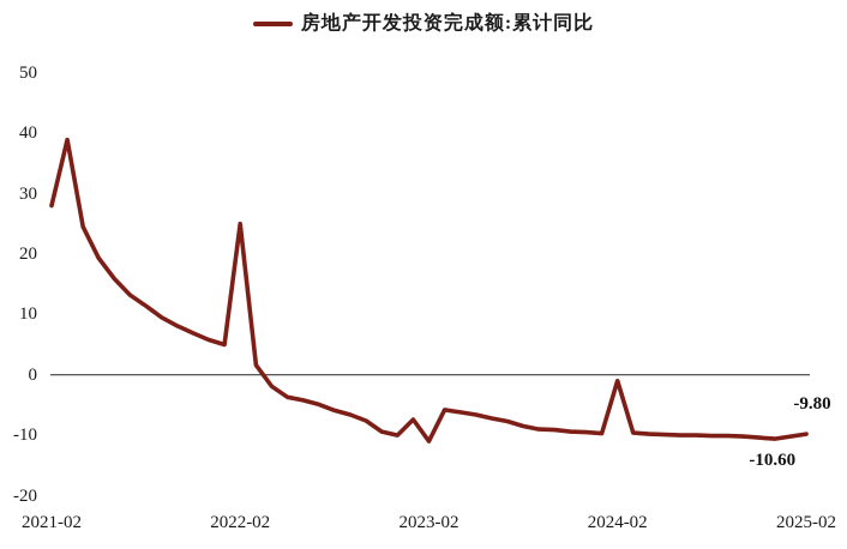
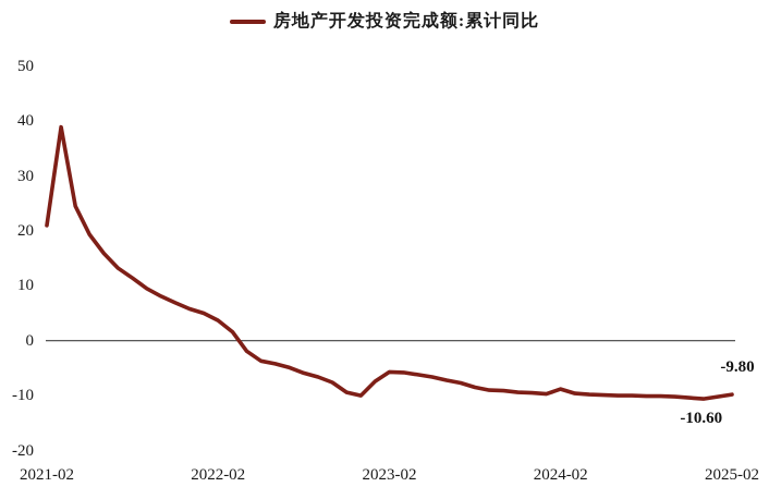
2021-02: 28 -> 21
2022-02: 25 -> 4
2023-02: -11 -> -6
2024-02: -1 -> -9
